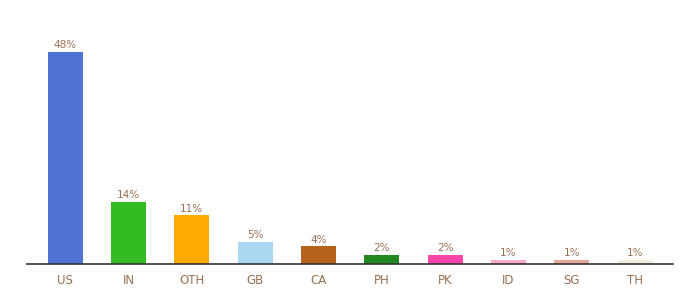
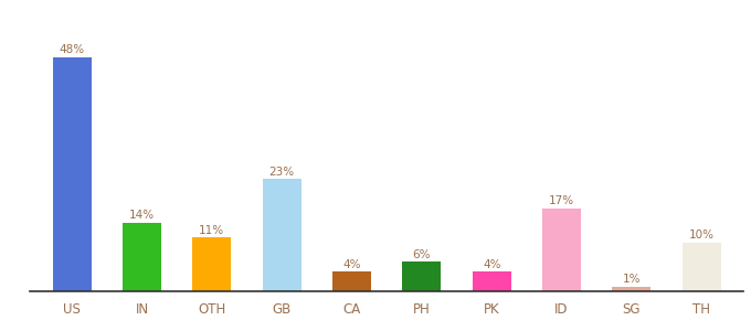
GB: 5% -> 23%
PH: 2% -> 6%
PK: 2% -> 4%
ID: 1% -> 17%
TH: 1% -> 10%
